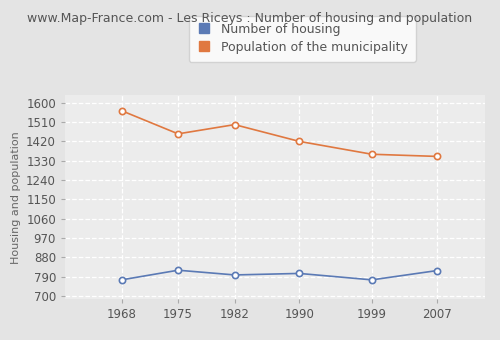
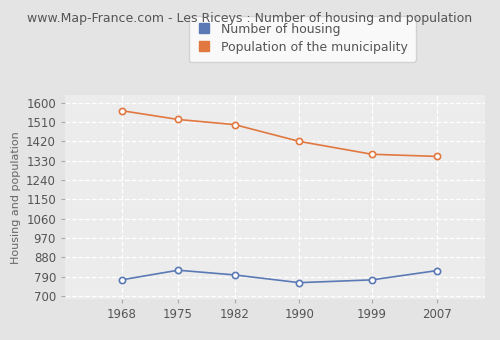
Population of the municipality/1975: 1455 -> 1522
Number of housing/1990: 805 -> 762
